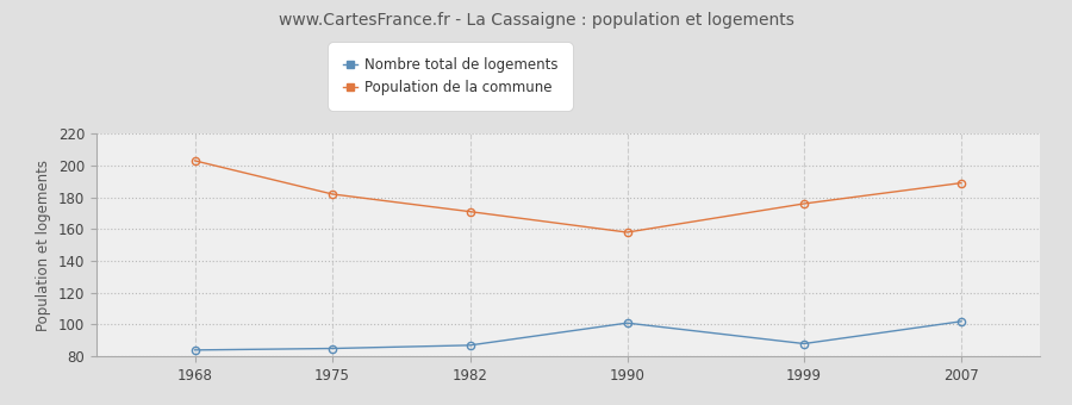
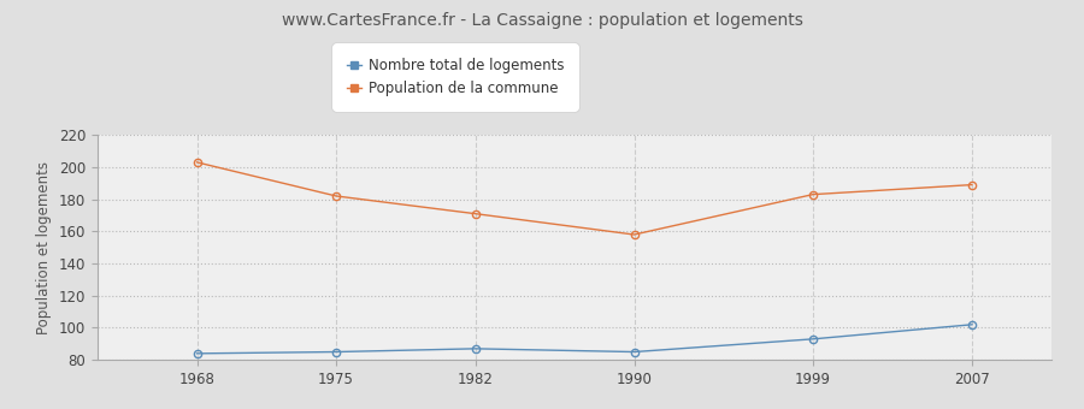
Nombre total de logements/1990: 101 -> 85
Nombre total de logements/1999: 88 -> 93
Population de la commune/1999: 176 -> 183
